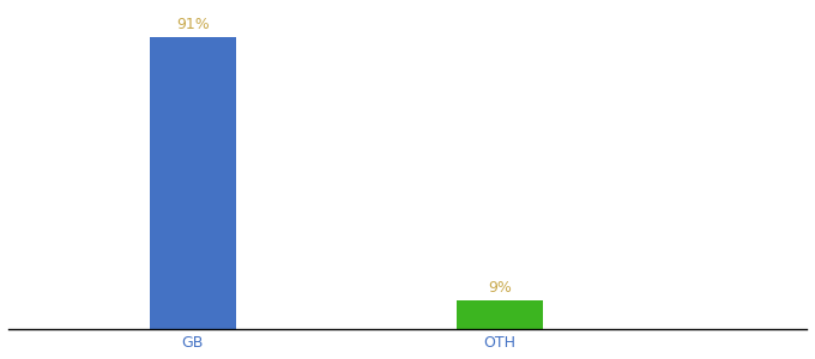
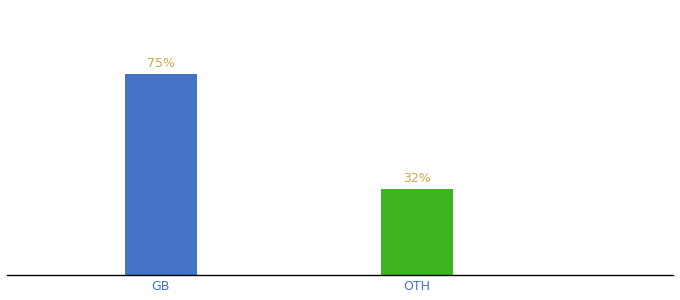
GB: 91% -> 75%
OTH: 9% -> 32%
